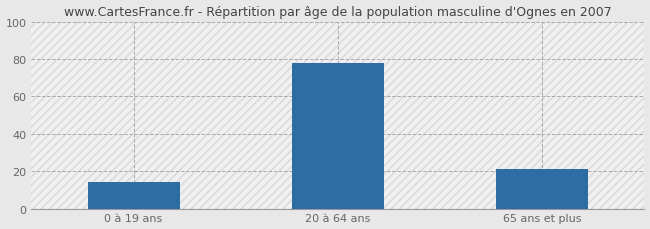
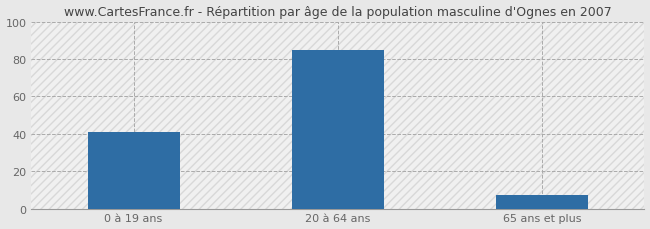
0 à 19 ans: 14 -> 41
20 à 64 ans: 78 -> 85
65 ans et plus: 21 -> 7
